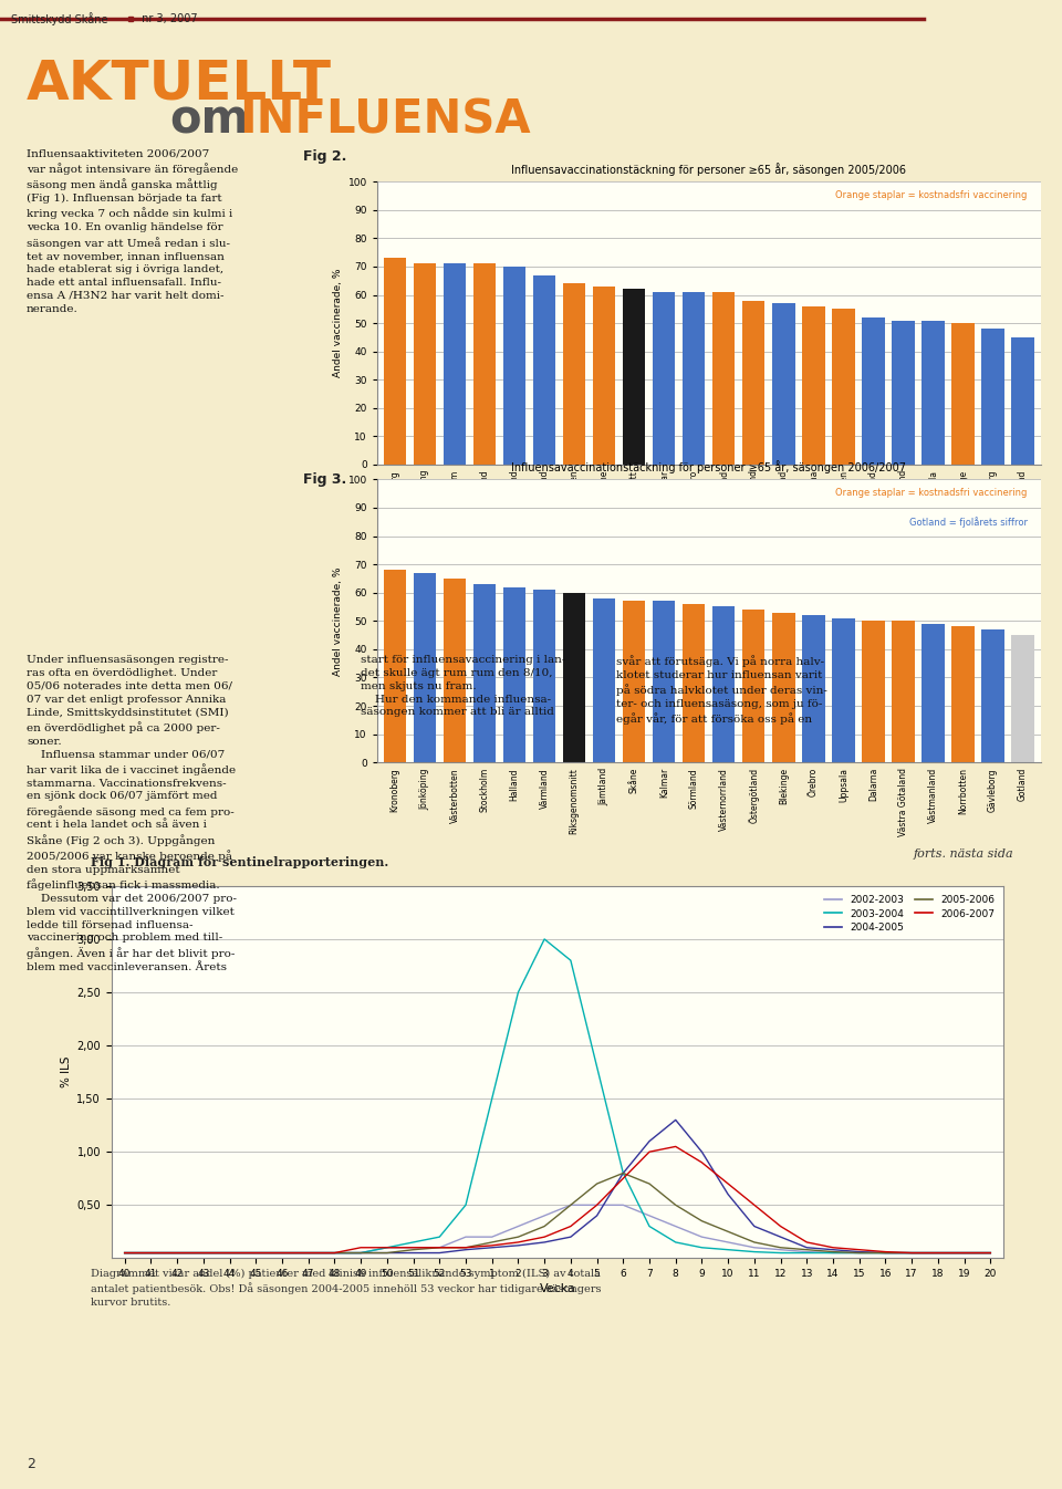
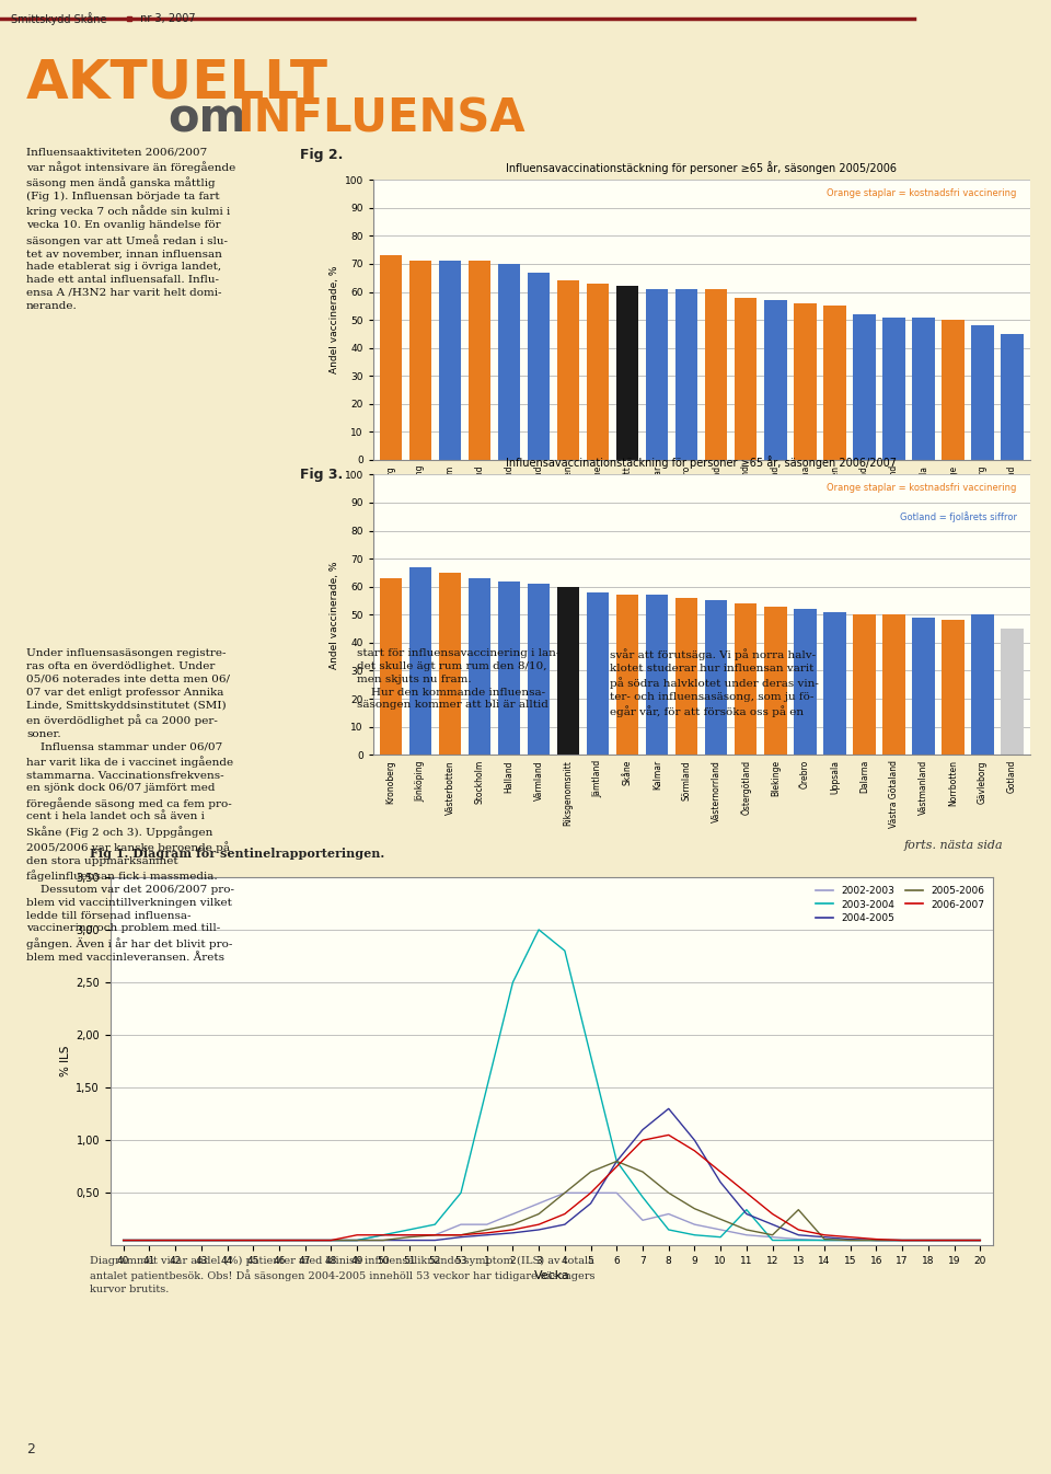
Kronoberg: 68 -> 63
Gävleborg: 47 -> 50
2002-2003/7: 0,40 -> 0,24
2003-2004/7: 0,30 -> 0,46
2003-2004/11: 0,06 -> 0,34
2005-2006/13: 0,08 -> 0,34
